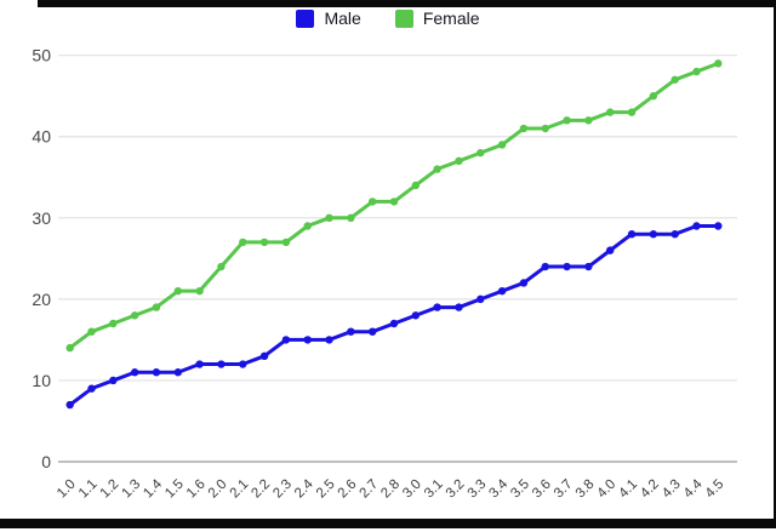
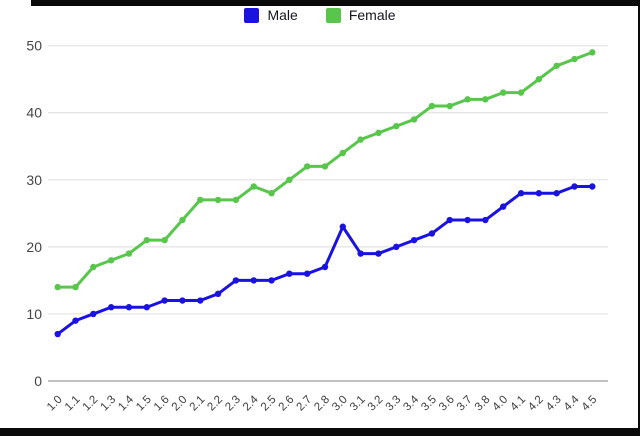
Female/1.1: 16 -> 14
Female/2.5: 30 -> 28
Male/3.0: 18 -> 23
